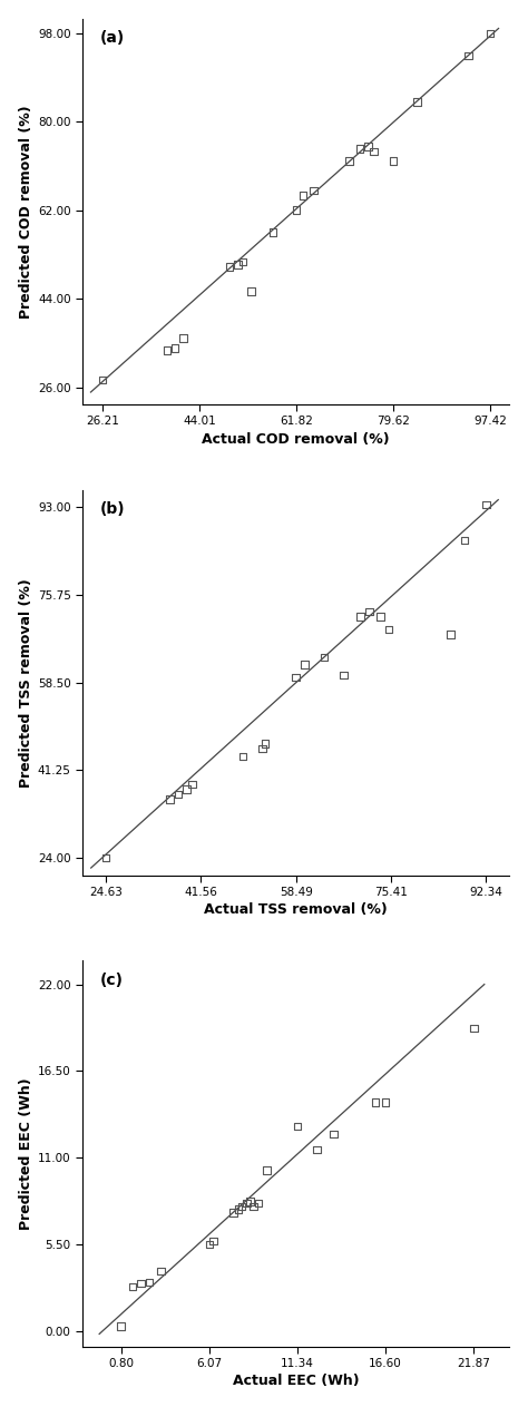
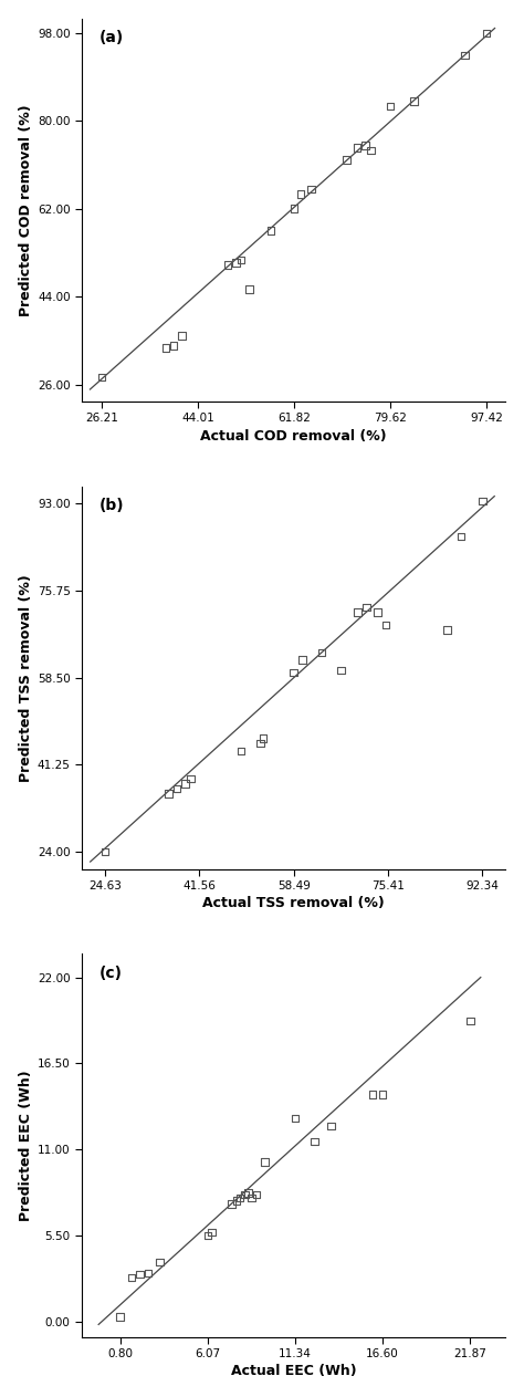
79.62: 72.0 -> 83.0
